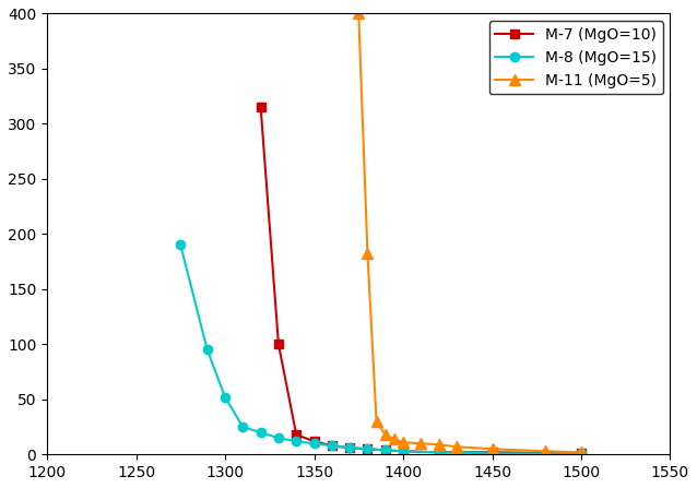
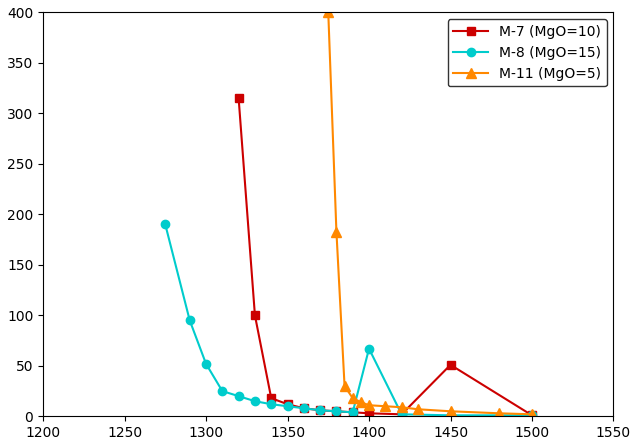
M-8 (MgO=15)/1400: 3 -> 67
M-7 (MgO=10)/1450: 2 -> 51
